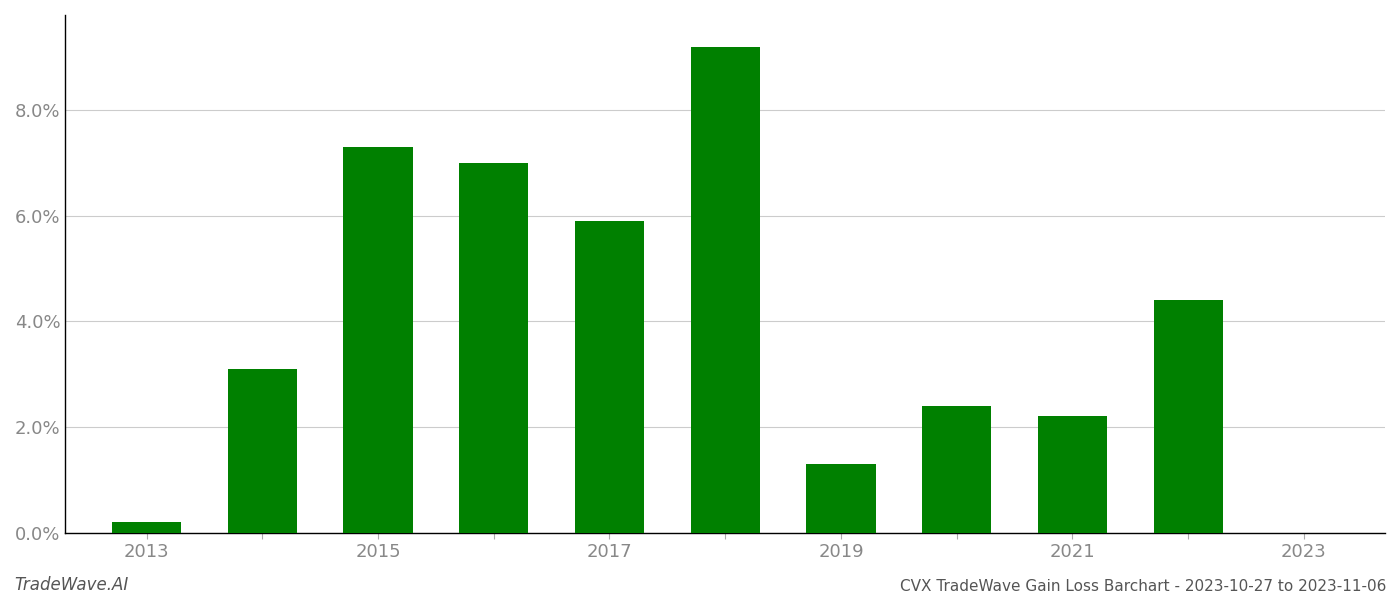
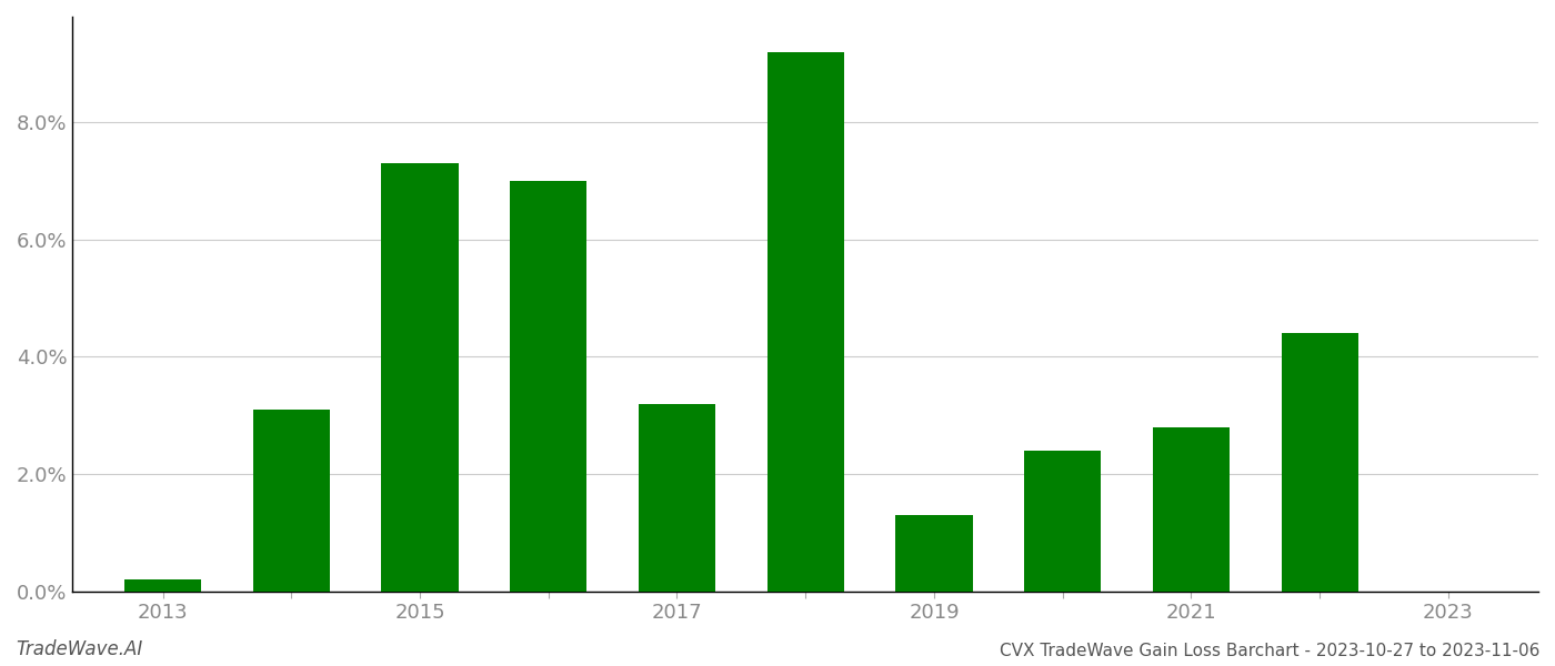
2017: 5.9% -> 3.2%
2021: 2.2% -> 2.8%
